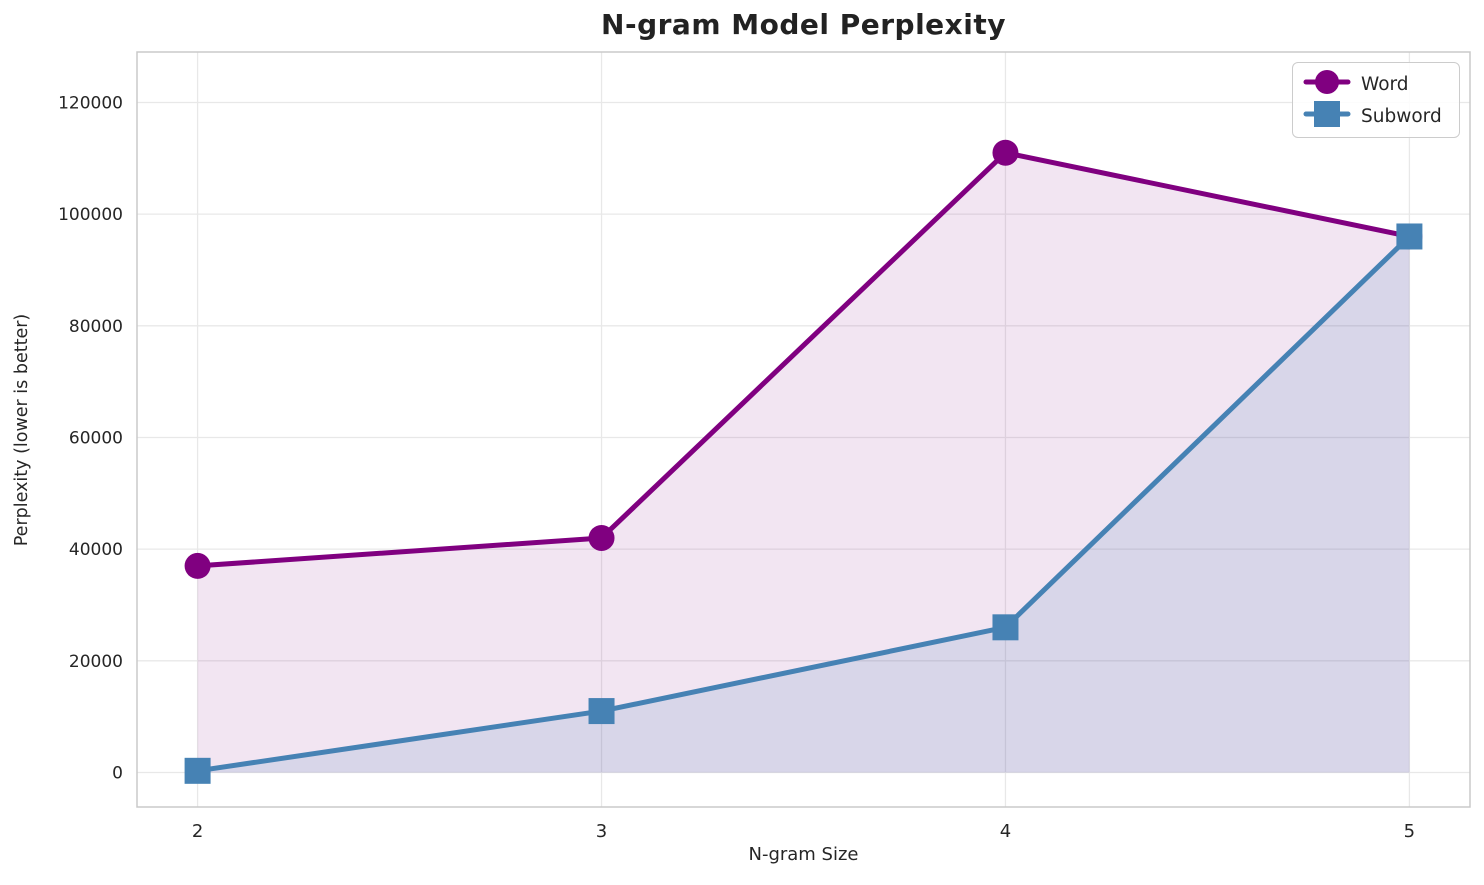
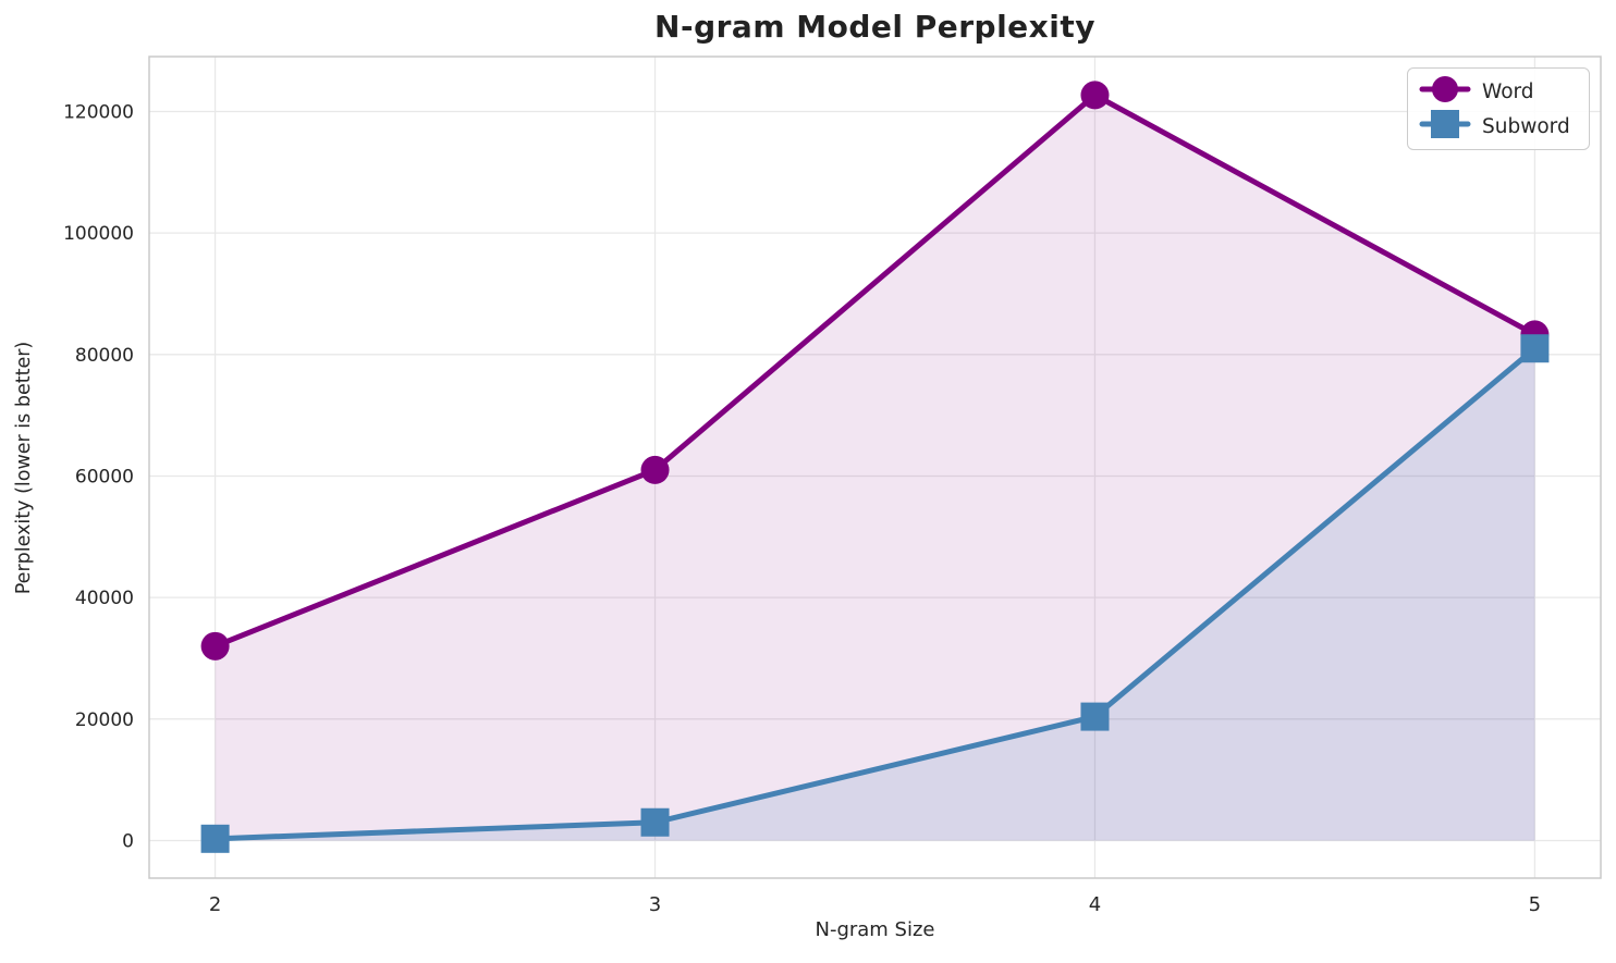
Word/2: 37000 -> 32000
Word/3: 42000 -> 61000
Subword/3: 11000 -> 3000
Word/4: 111000 -> 123000
Subword/4: 26000 -> 20000
Word/5: 96000 -> 83000
Subword/5: 96000 -> 81000
